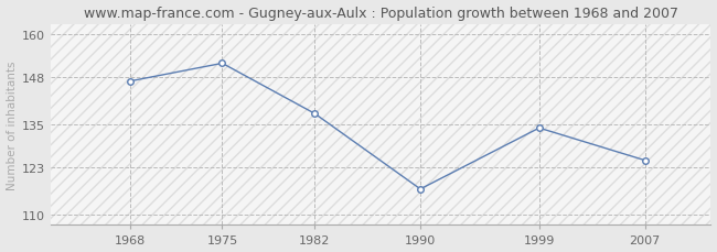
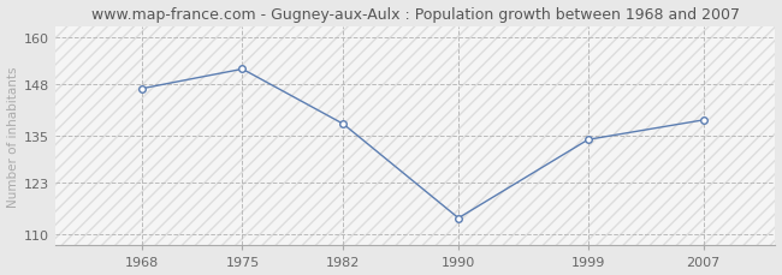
1990: 117 -> 114
2007: 125 -> 139
